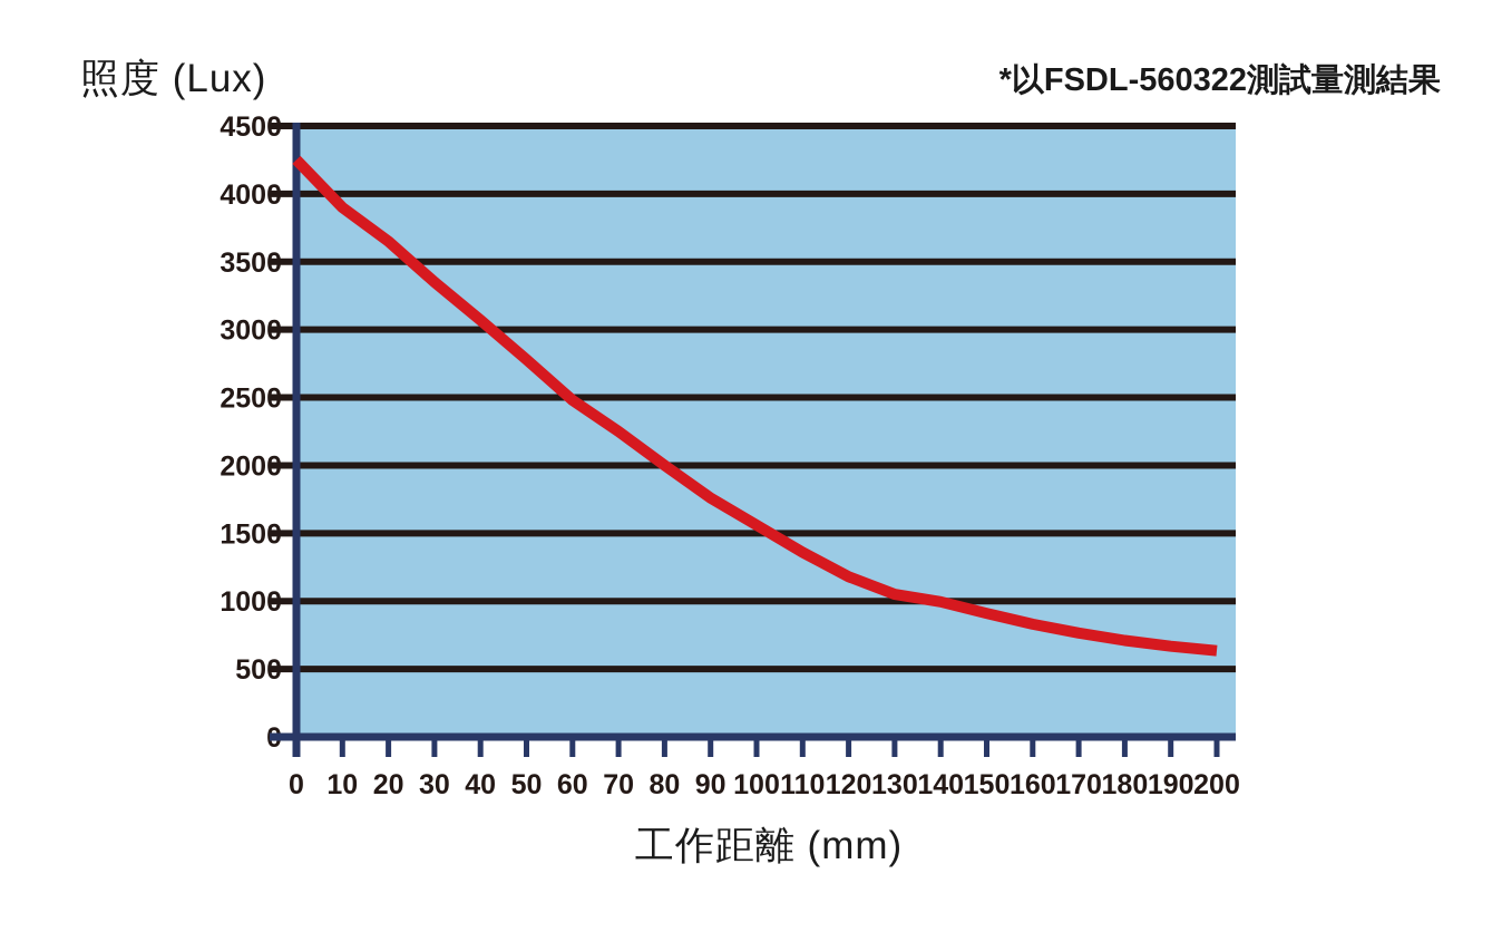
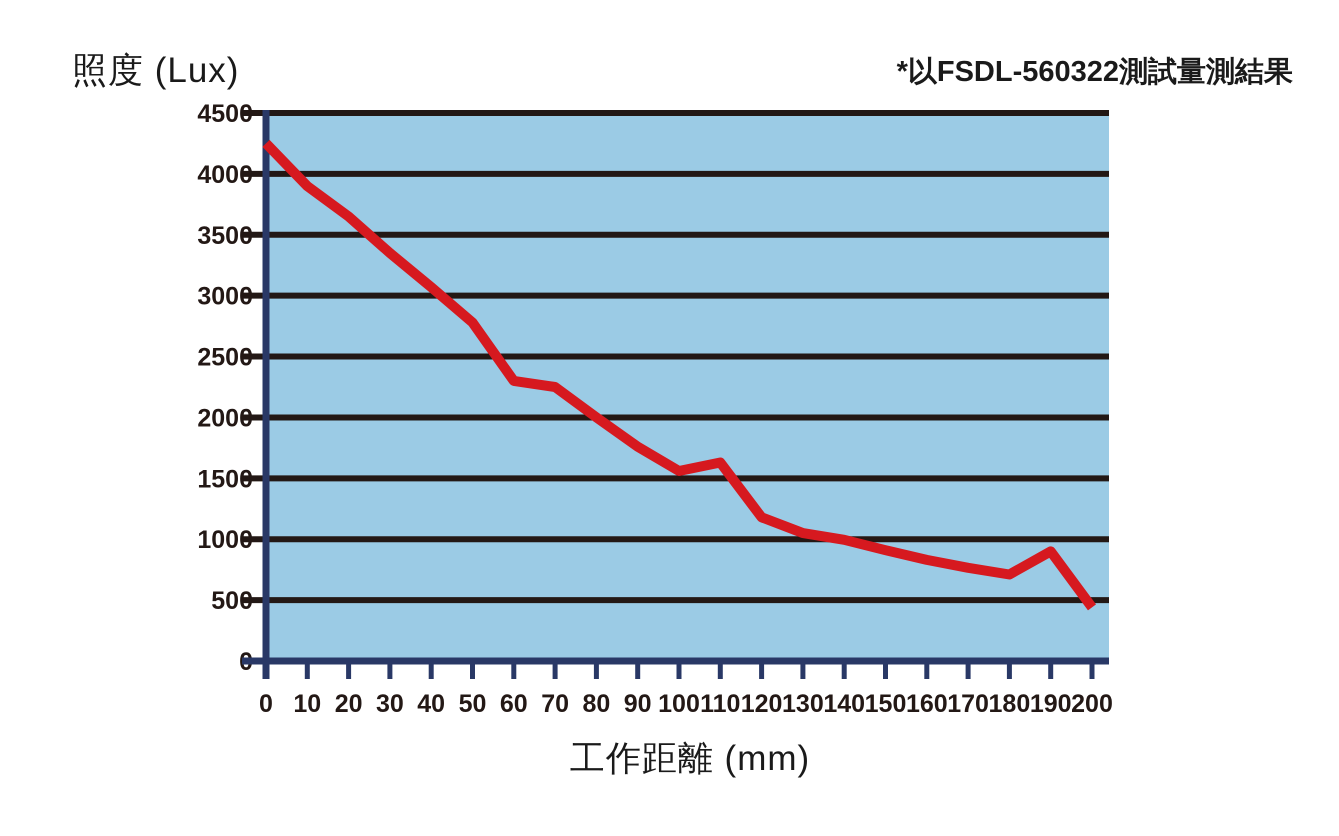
60: 2480 -> 2300
110: 1360 -> 1630
190: 670 -> 900
200: 640 -> 440
